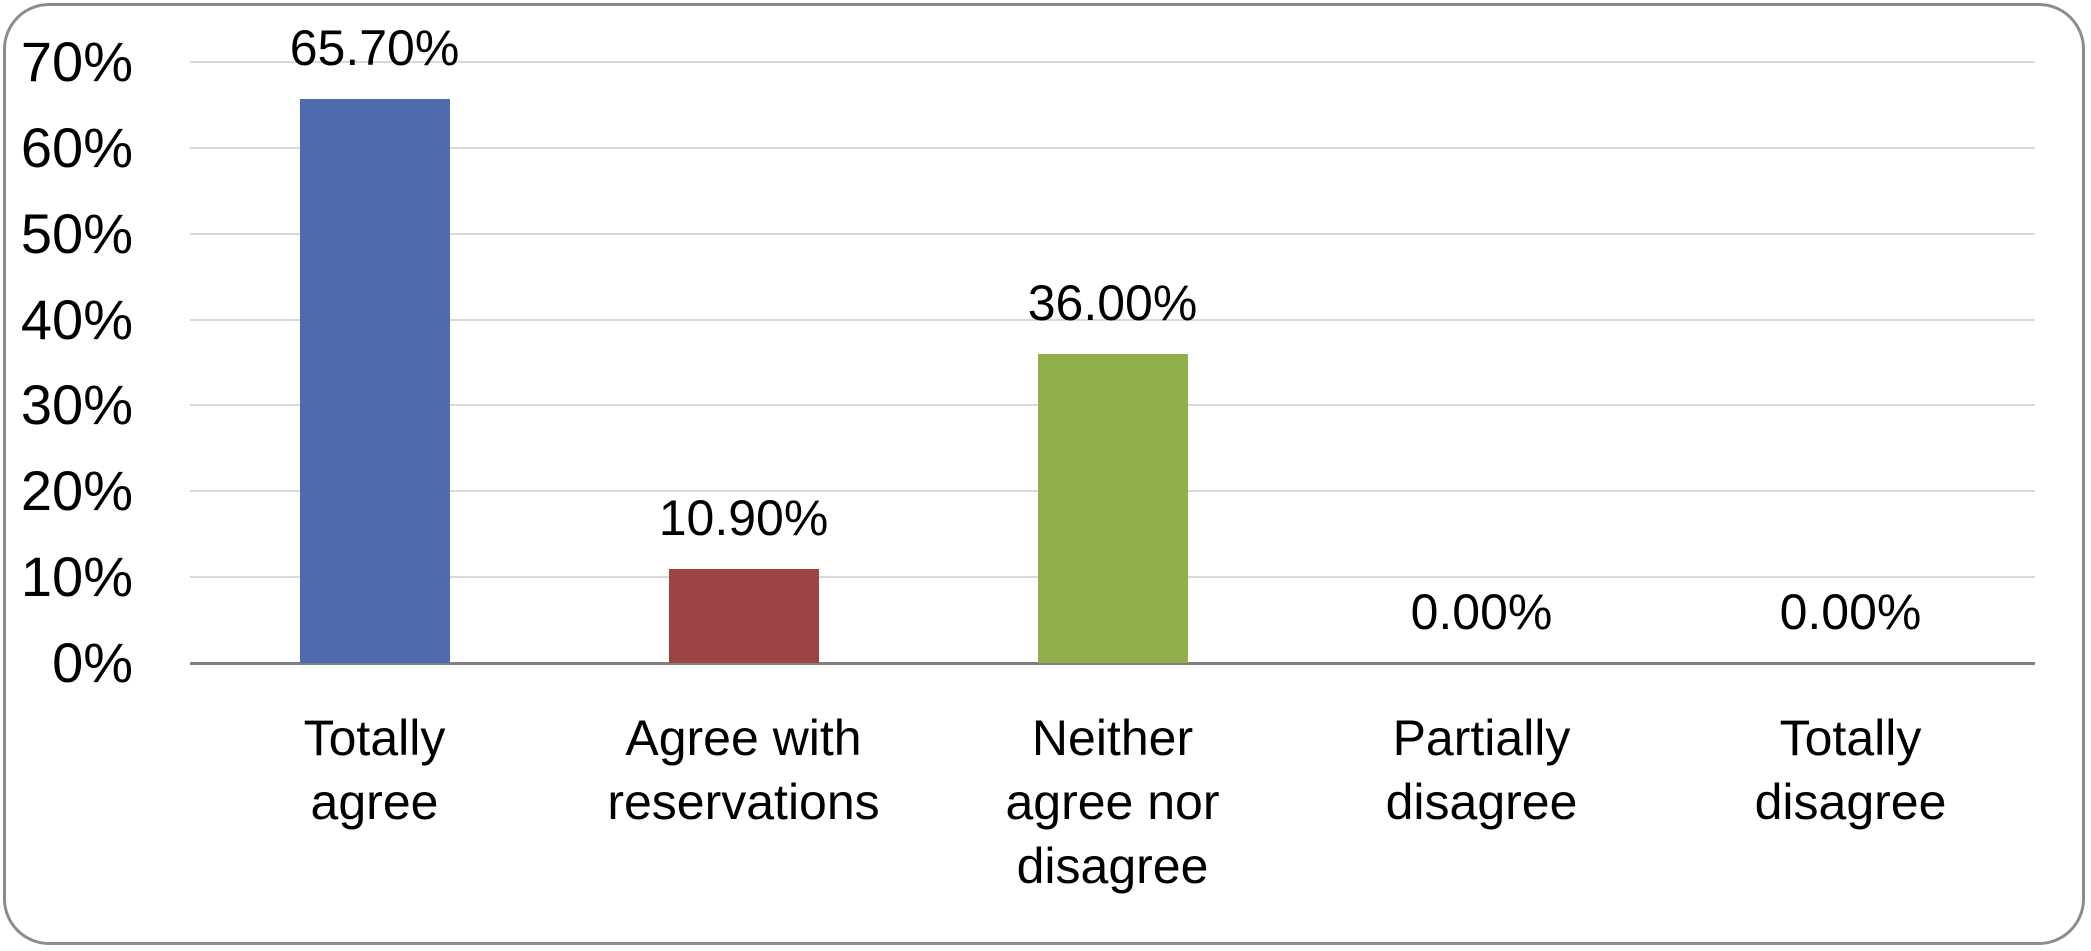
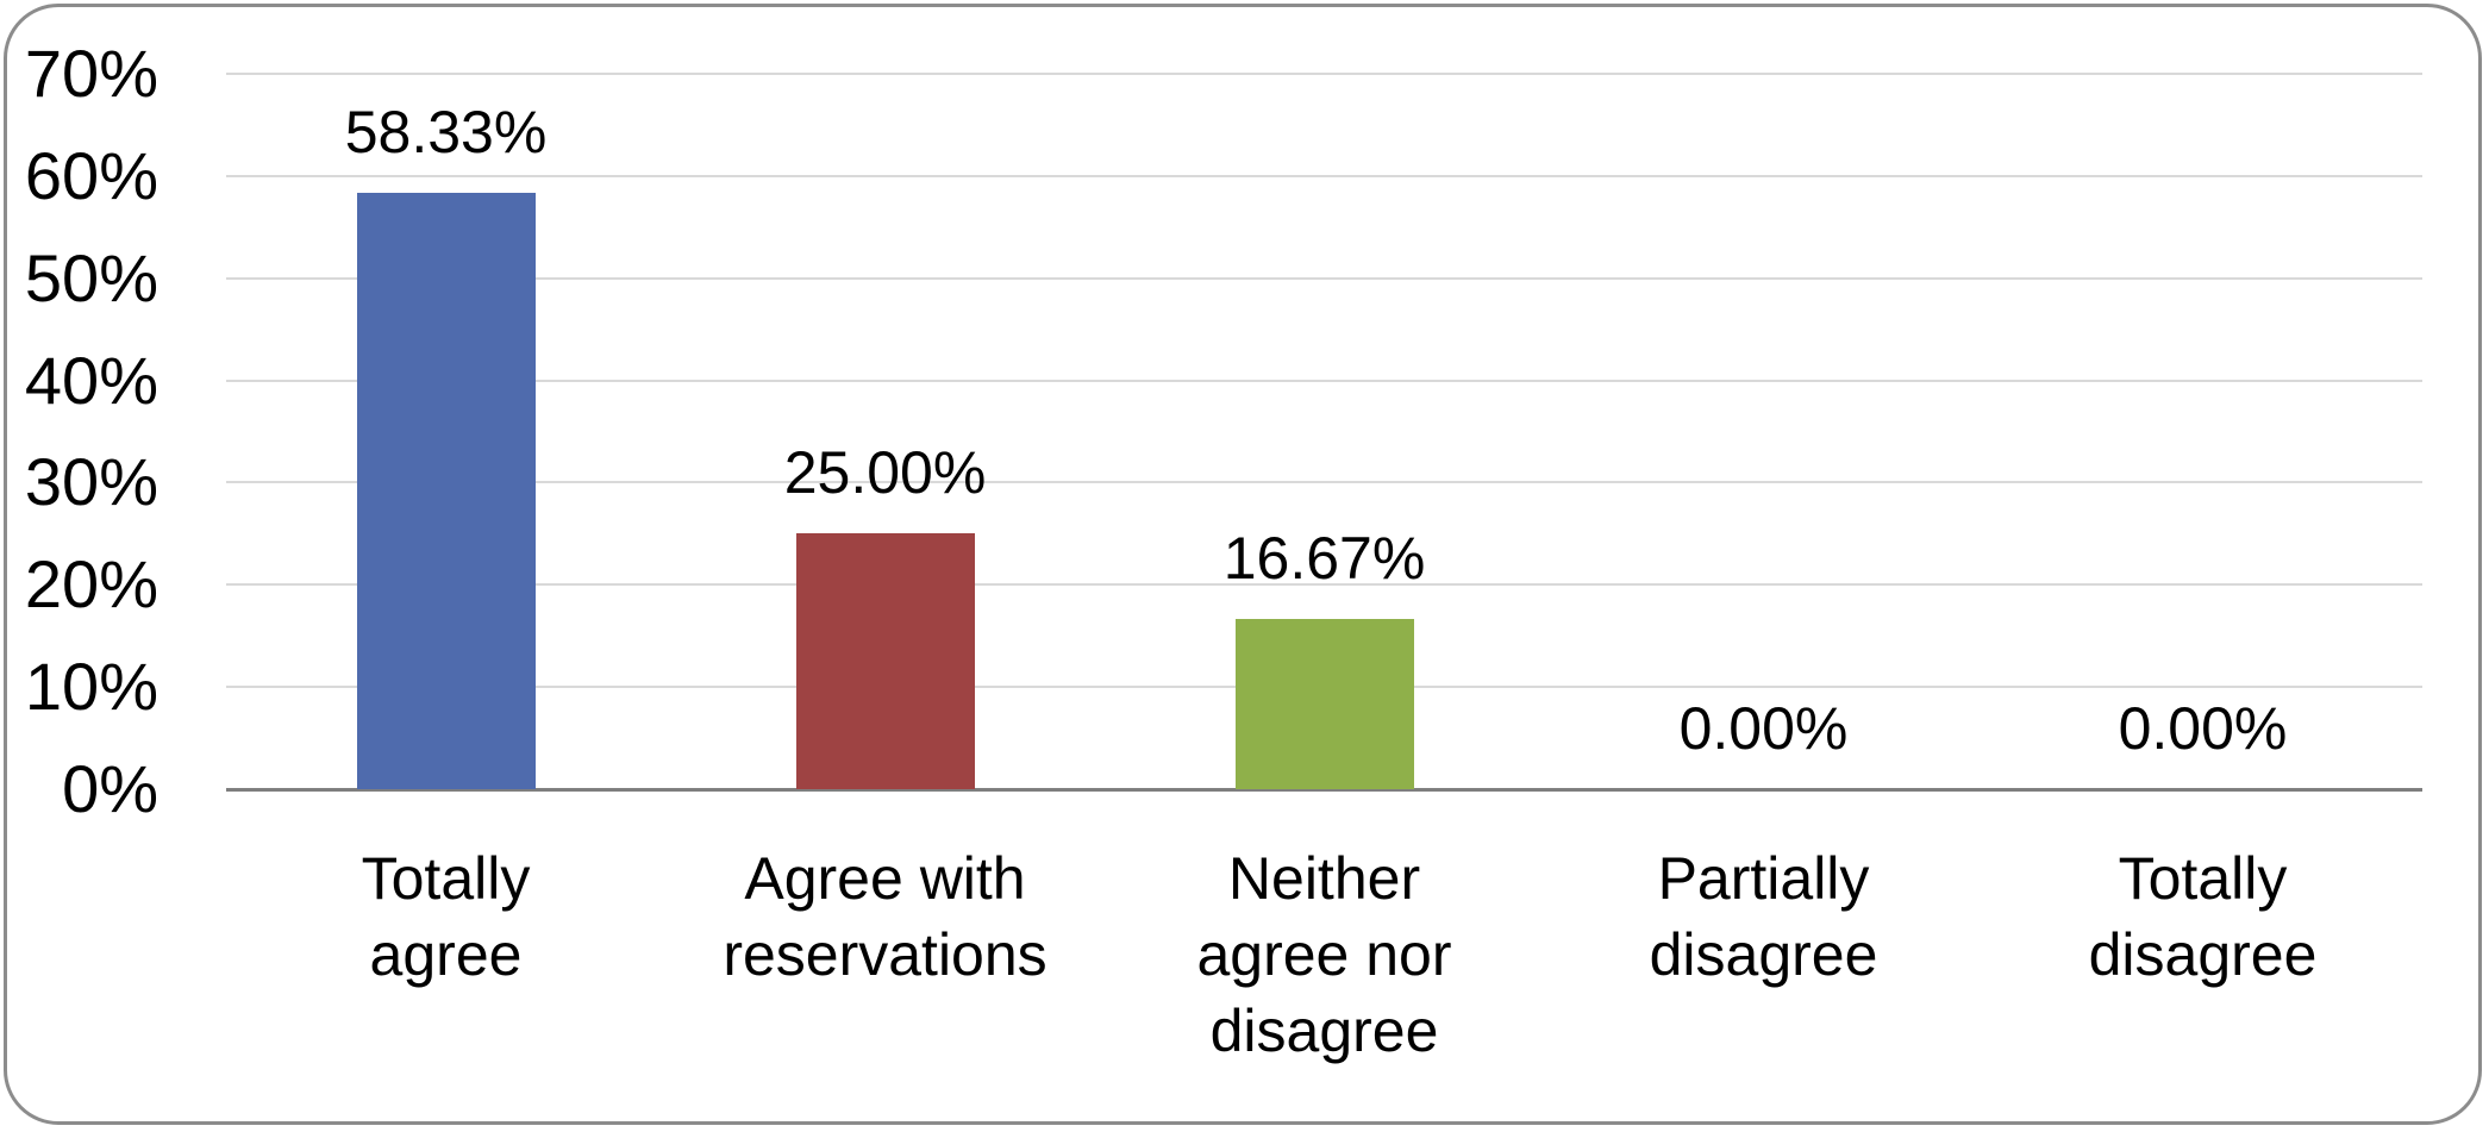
Totally agree: 65.70% -> 58.33%
Agree with reservations: 10.90% -> 25.00%
Neither agree nor disagree: 36.00% -> 16.67%
